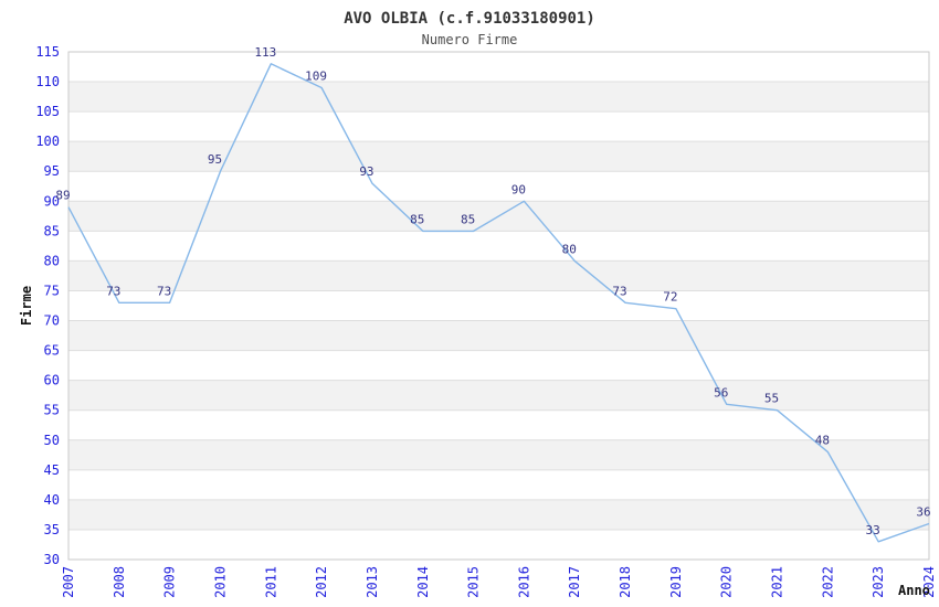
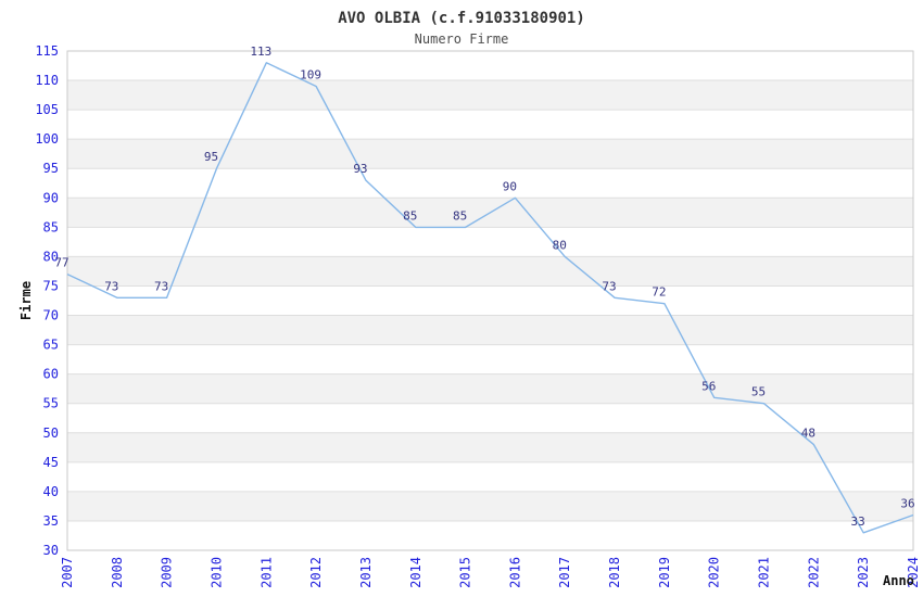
2007: 89 -> 77
